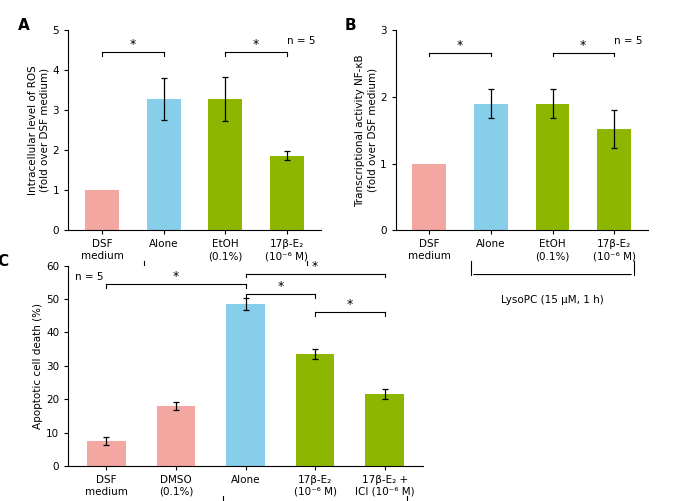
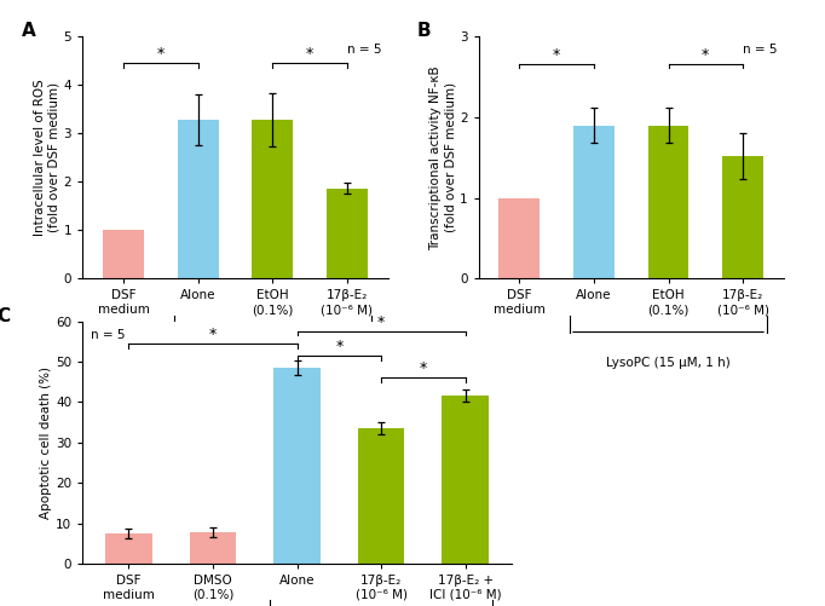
DMSO (0.1%): 18.0 -> 7.7
17β-E₂ + ICI (10⁻⁶ M): 21.5 -> 41.5
